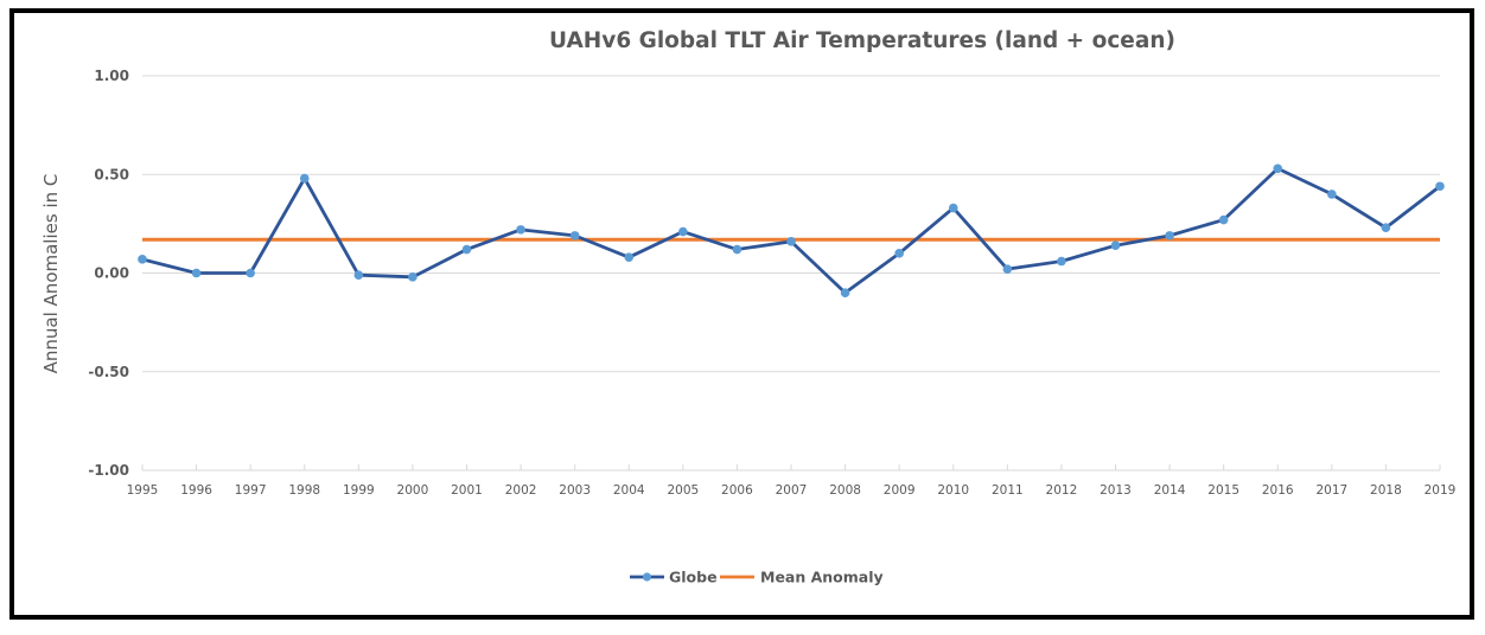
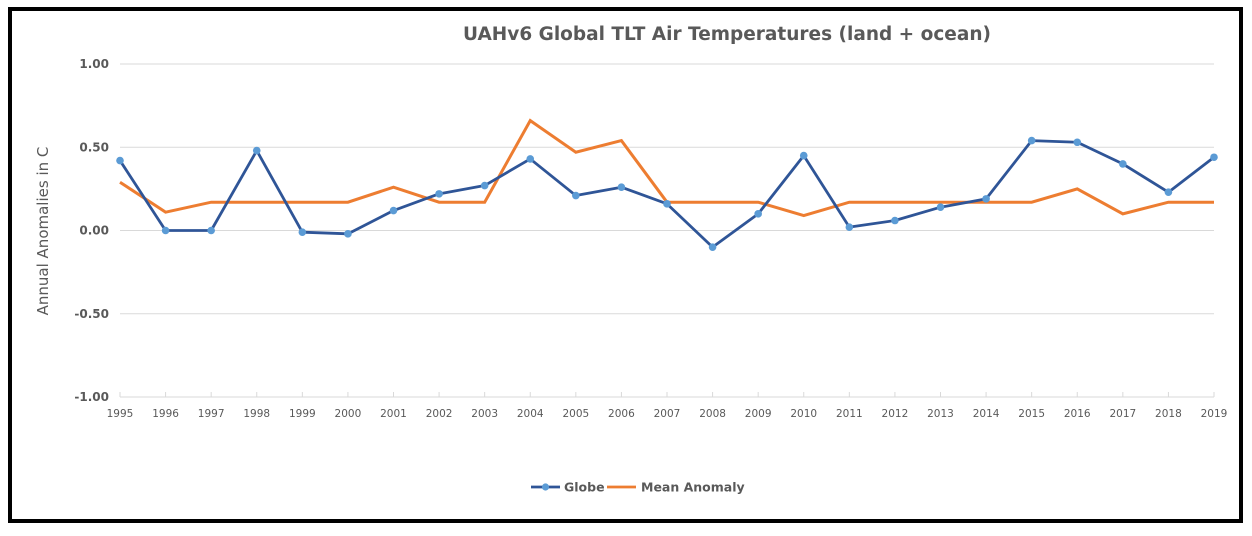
Globe/1995: 0.07 -> 0.42
Mean Anomaly/1995: 0.17 -> 0.29
Mean Anomaly/1996: 0.17 -> 0.11
Mean Anomaly/2001: 0.17 -> 0.26
Globe/2003: 0.19 -> 0.27
Globe/2004: 0.08 -> 0.43
Mean Anomaly/2004: 0.17 -> 0.66
Mean Anomaly/2005: 0.17 -> 0.47
Globe/2006: 0.12 -> 0.26
Mean Anomaly/2006: 0.17 -> 0.54
Globe/2010: 0.33 -> 0.45
Mean Anomaly/2010: 0.17 -> 0.09
Globe/2015: 0.27 -> 0.54
Mean Anomaly/2016: 0.17 -> 0.25
Mean Anomaly/2017: 0.17 -> 0.10
